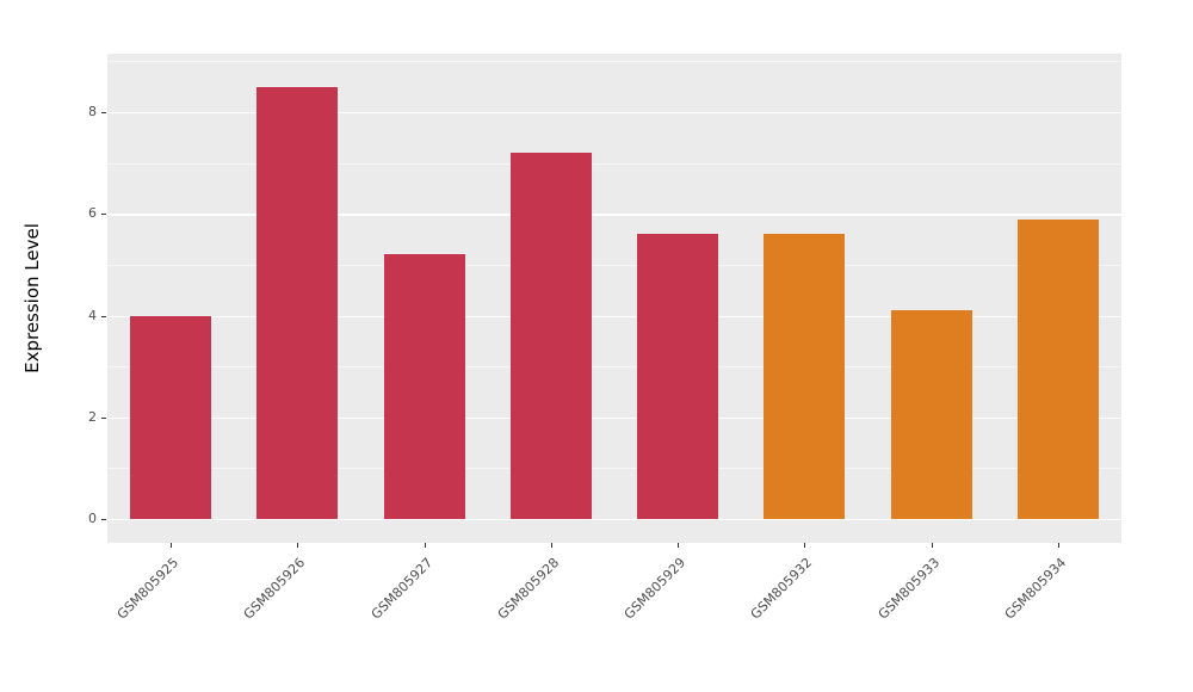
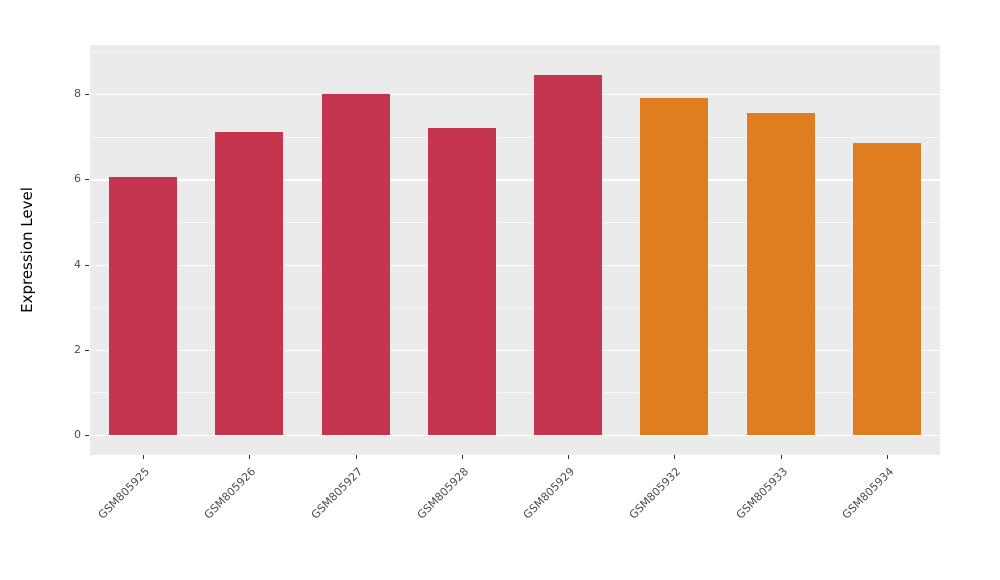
GSM805925: 4.0 -> 6.0
GSM805926: 8.5 -> 7.1
GSM805927: 5.2 -> 8.0
GSM805929: 5.6 -> 8.4
GSM805932: 5.6 -> 7.9
GSM805933: 4.1 -> 7.5
GSM805934: 5.9 -> 6.8
